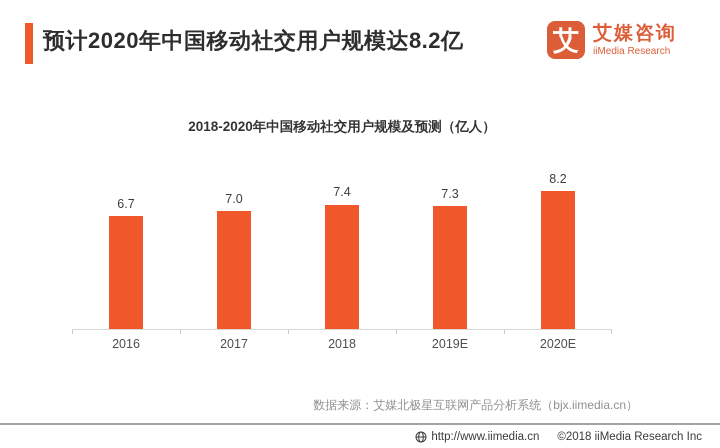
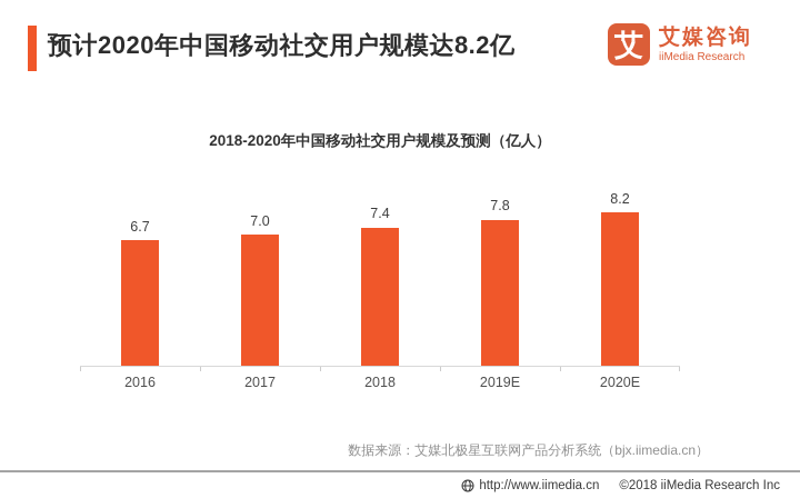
2019E: 7.3 -> 7.8
